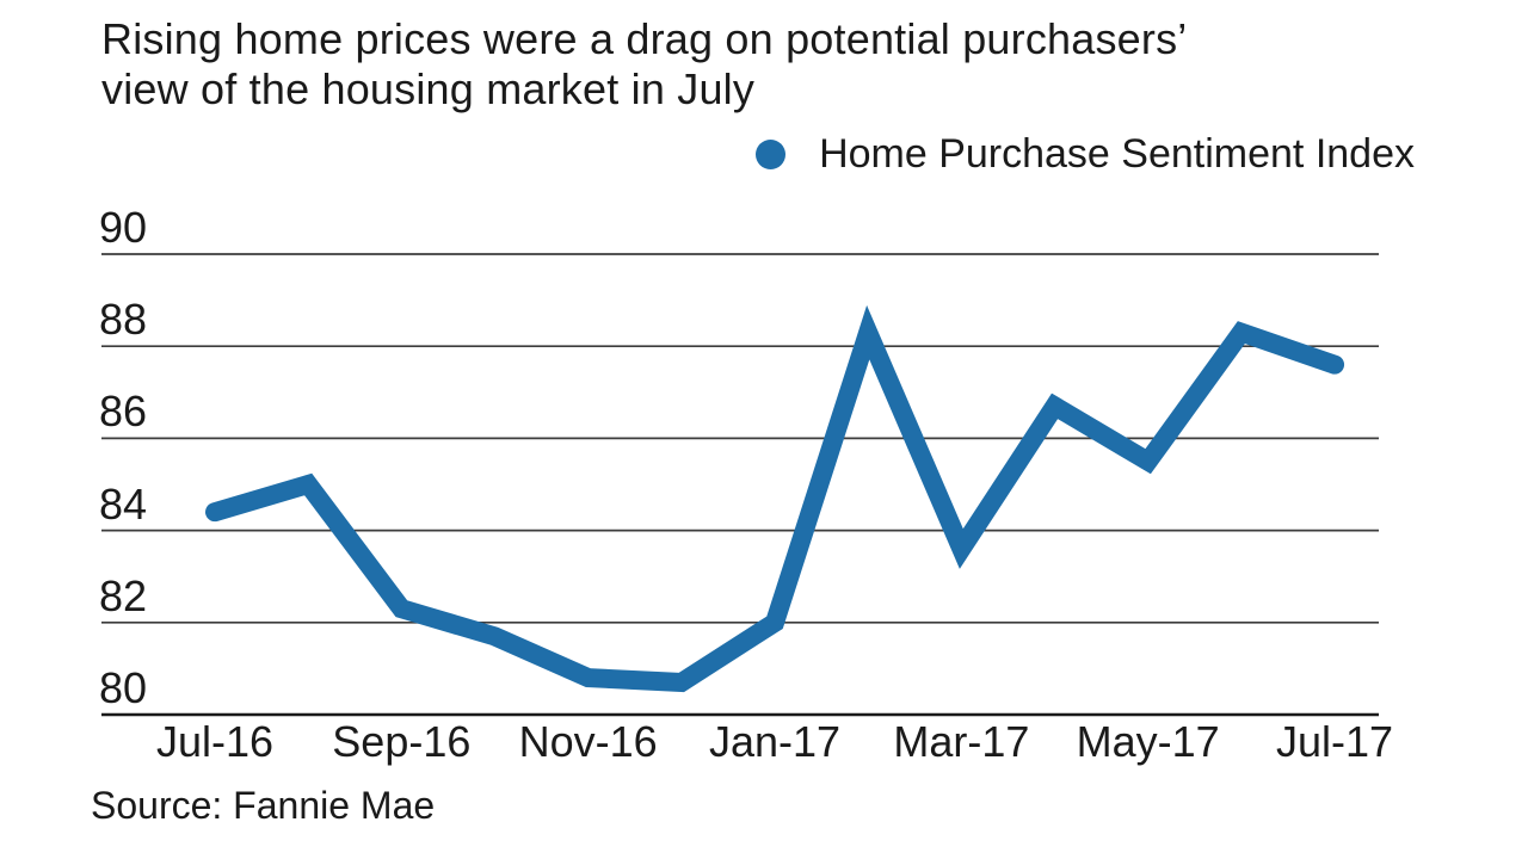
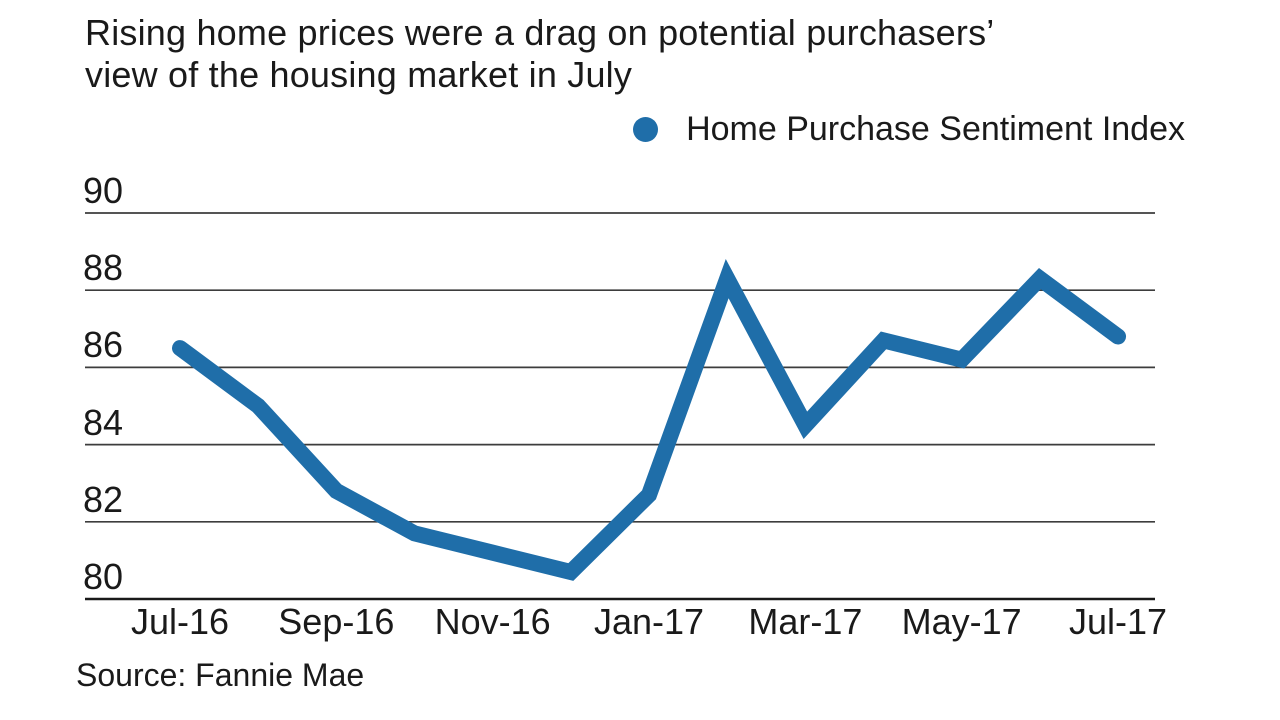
Jul-16: 84.4 -> 86.5
Sep-16: 82.3 -> 82.8
Nov-16: 80.8 -> 81.2
Jan-17: 82.0 -> 82.7
Mar-17: 83.6 -> 84.5
May-17: 85.5 -> 86.2
Jul-17: 87.6 -> 86.8
